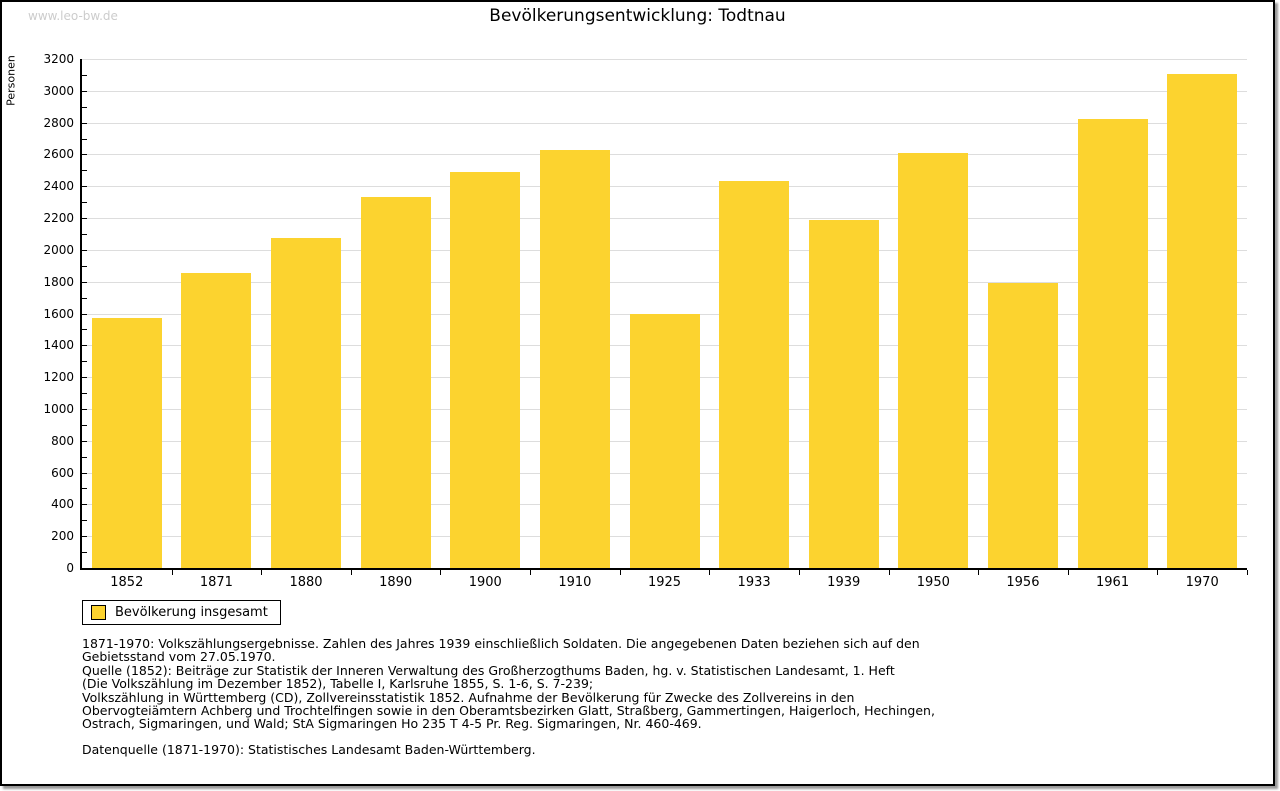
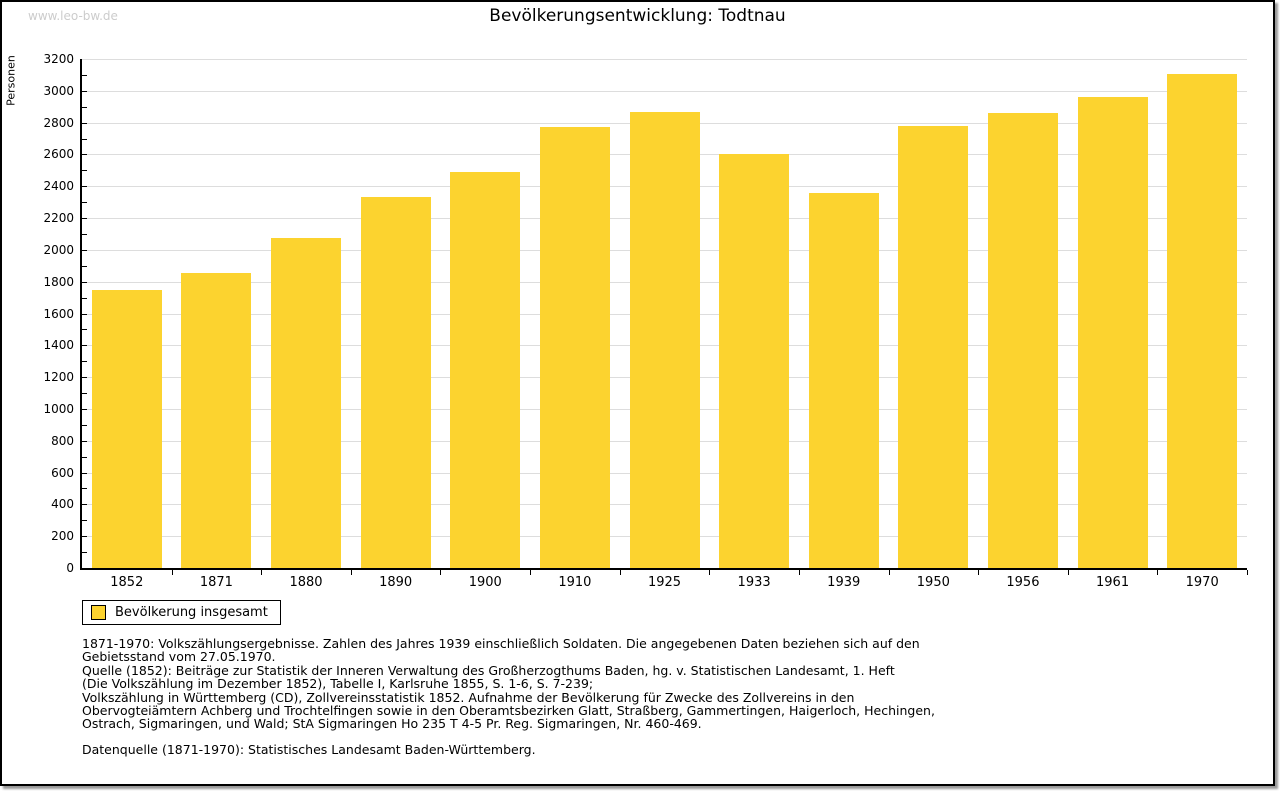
1852: 1570 -> 1750
1910: 2630 -> 2770
1925: 1600 -> 2860
1933: 2430 -> 2600
1939: 2190 -> 2360
1950: 2610 -> 2780
1956: 1790 -> 2860
1961: 2820 -> 2960
